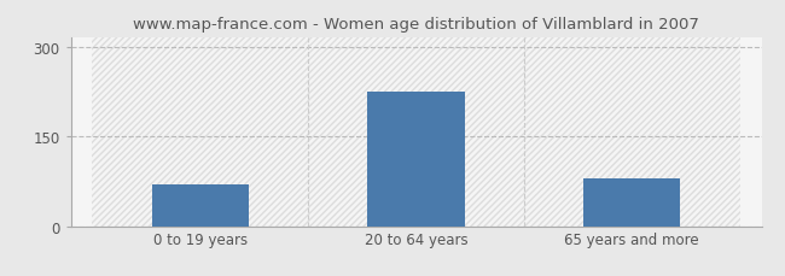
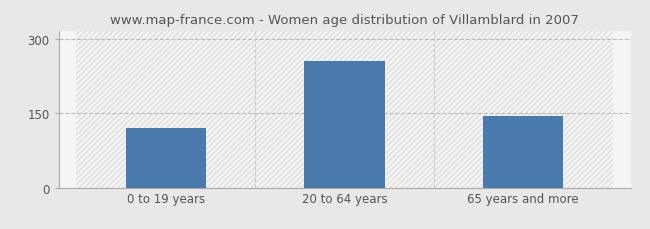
0 to 19 years: 70 -> 120
20 to 64 years: 225 -> 255
65 years and more: 80 -> 145
